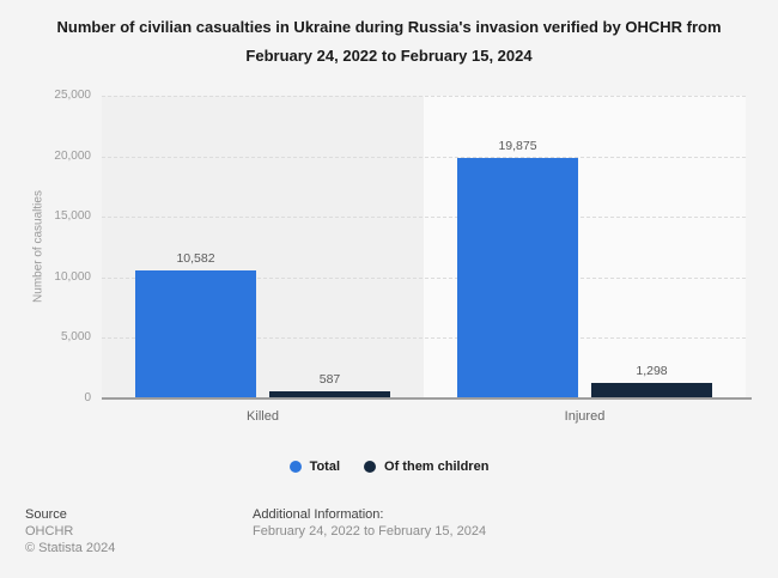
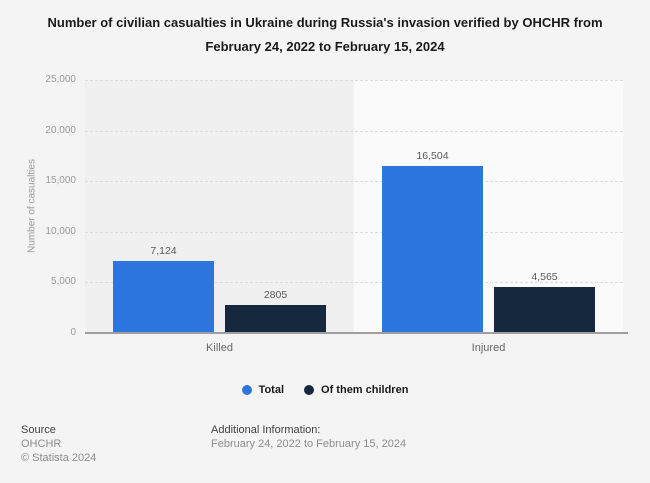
Total/Killed: 10,582 -> 7,124
Of them children/Killed: 587 -> 2805
Total/Injured: 19,875 -> 16,504
Of them children/Injured: 1,298 -> 4,565
